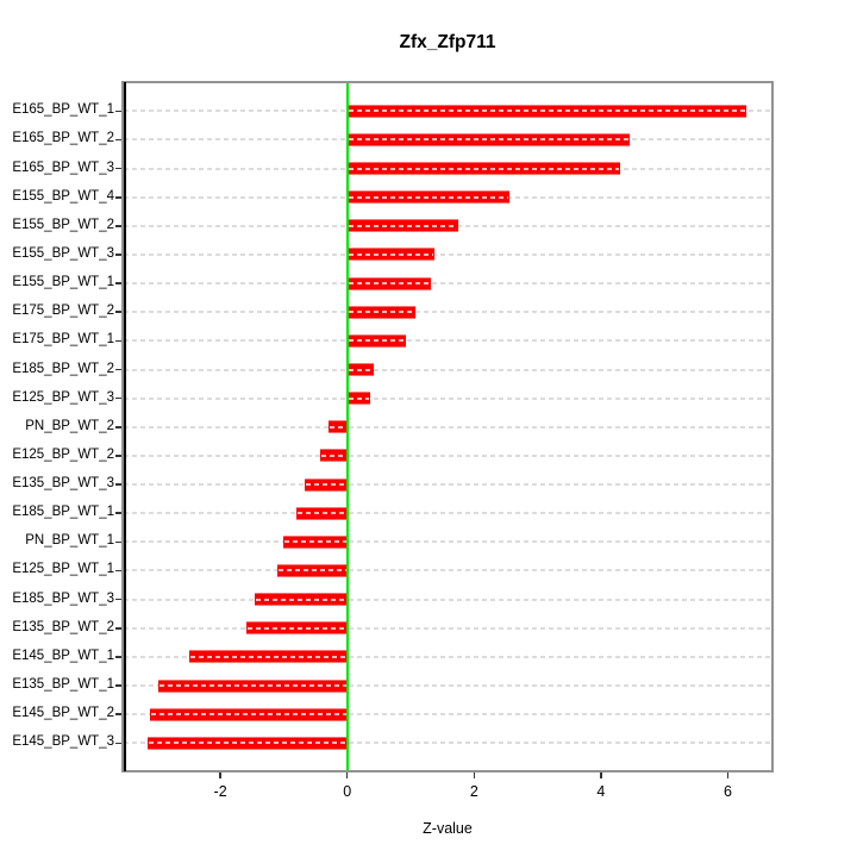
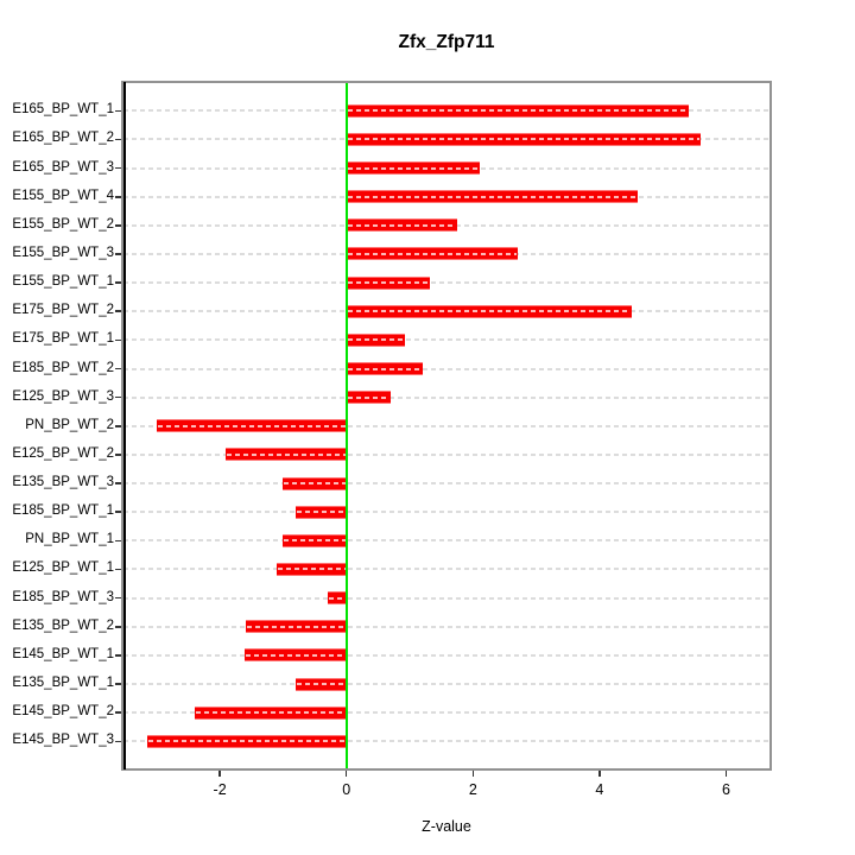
E165_BP_WT_1: 6.3 -> 5.4
E165_BP_WT_2: 4.5 -> 5.6
E165_BP_WT_3: 4.3 -> 2.1
E155_BP_WT_4: 2.6 -> 4.6
E155_BP_WT_3: 1.4 -> 2.7
E175_BP_WT_2: 1.1 -> 4.5
E185_BP_WT_2: 0.4 -> 1.2
E125_BP_WT_3: 0.4 -> 0.7
PN_BP_WT_2: -0.3 -> -3.0
E125_BP_WT_2: -0.4 -> -1.9
E135_BP_WT_3: -0.7 -> -1.0
E185_BP_WT_3: -1.5 -> -0.3
E145_BP_WT_1: -2.5 -> -1.6
E135_BP_WT_1: -3.0 -> -0.8
E145_BP_WT_2: -3.1 -> -2.4
